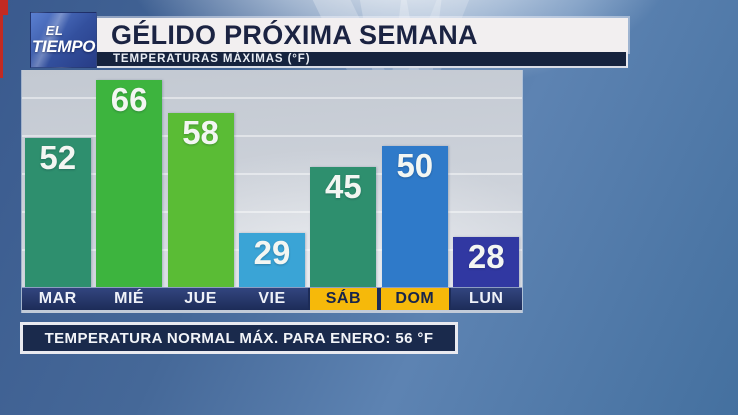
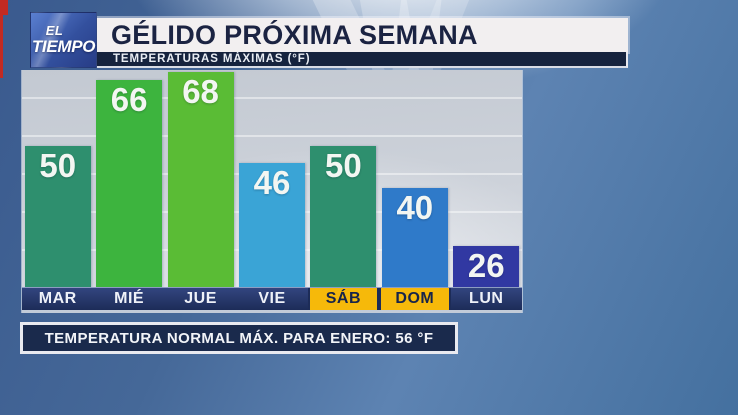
MAR: 52 -> 50
JUE: 58 -> 68
VIE: 29 -> 46
SÁB: 45 -> 50
DOM: 50 -> 40
LUN: 28 -> 26
